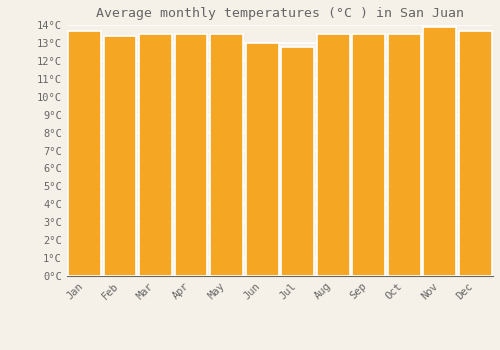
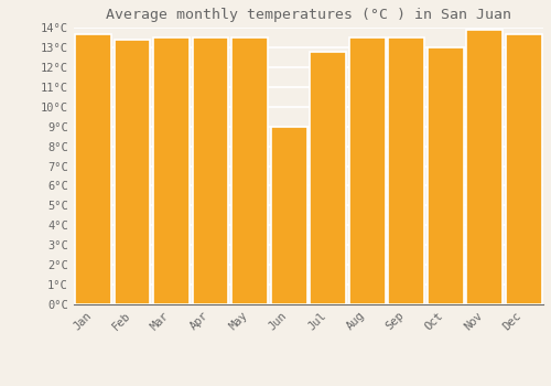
Jun: 13.0°C -> 9.0°C
Oct: 13.5°C -> 13.0°C
